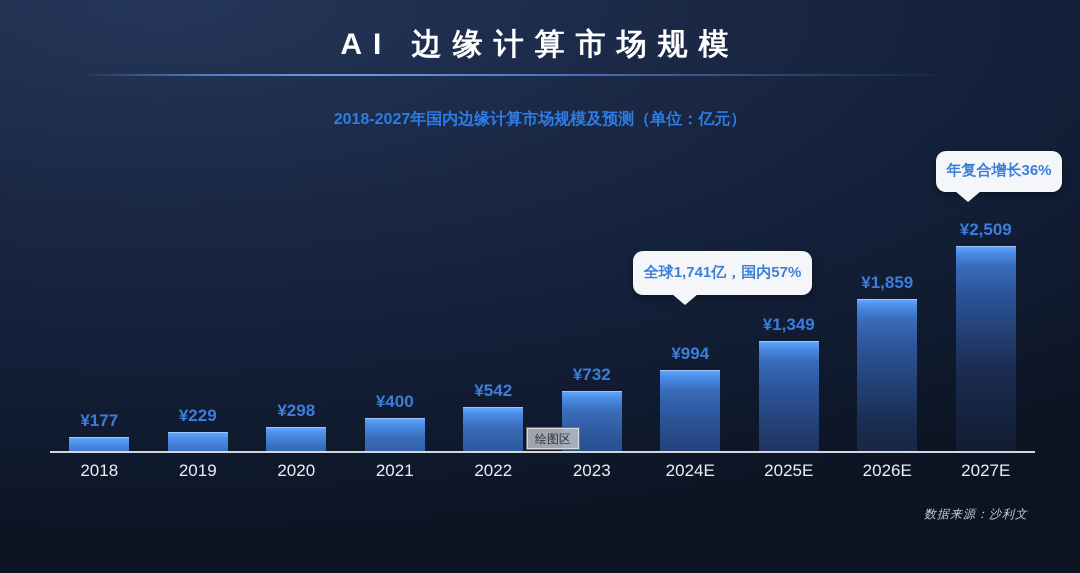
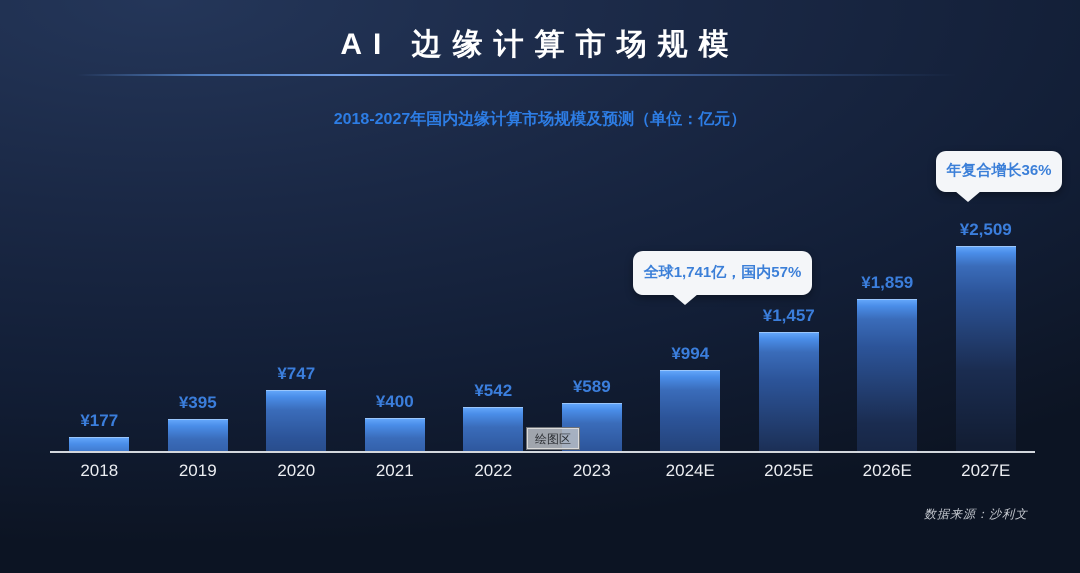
2019: ¥229 -> ¥395
2020: ¥298 -> ¥747
2023: ¥732 -> ¥589
2025E: ¥1,349 -> ¥1,457
